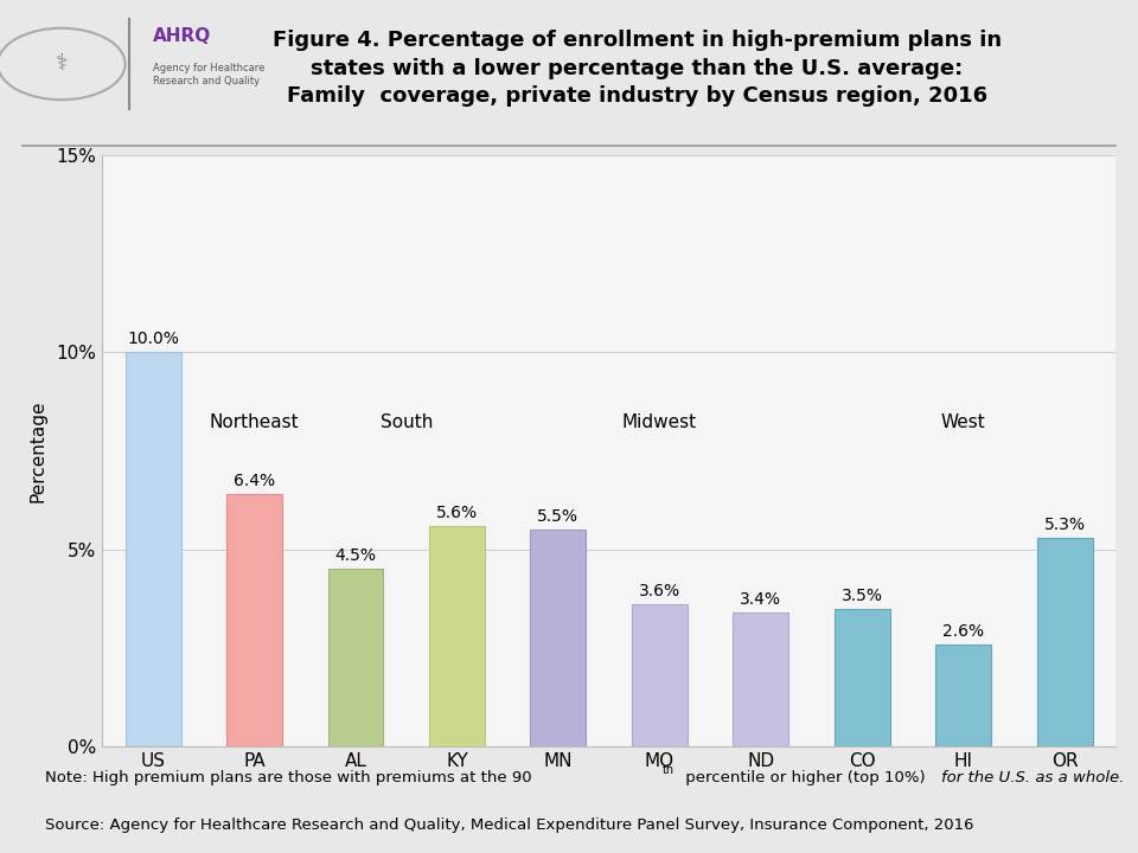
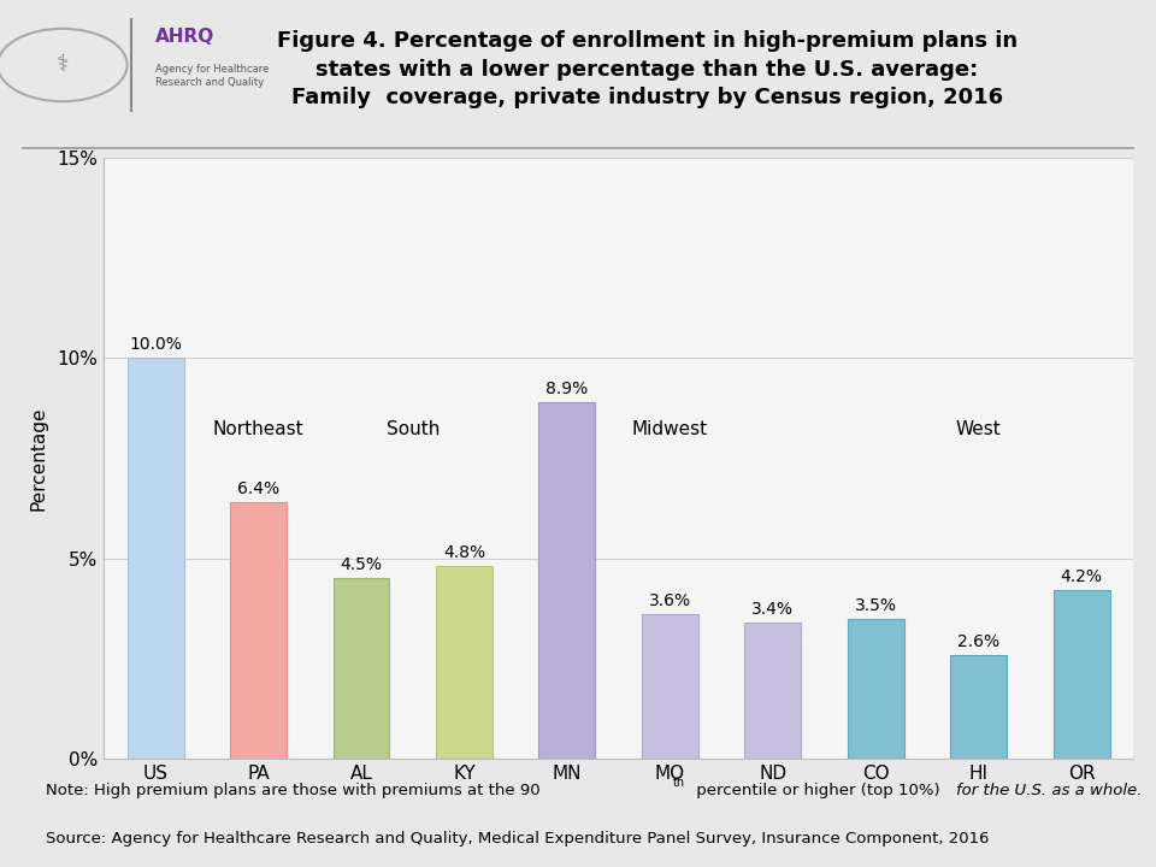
KY: 5.6% -> 4.8%
MN: 5.5% -> 8.9%
OR: 5.3% -> 4.2%
